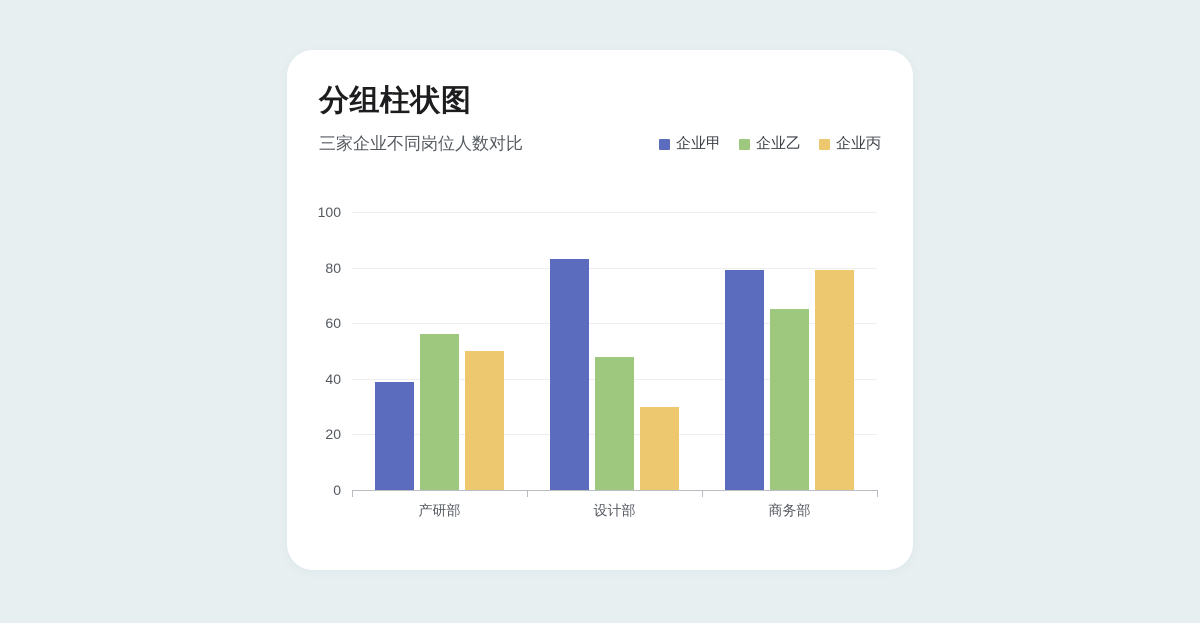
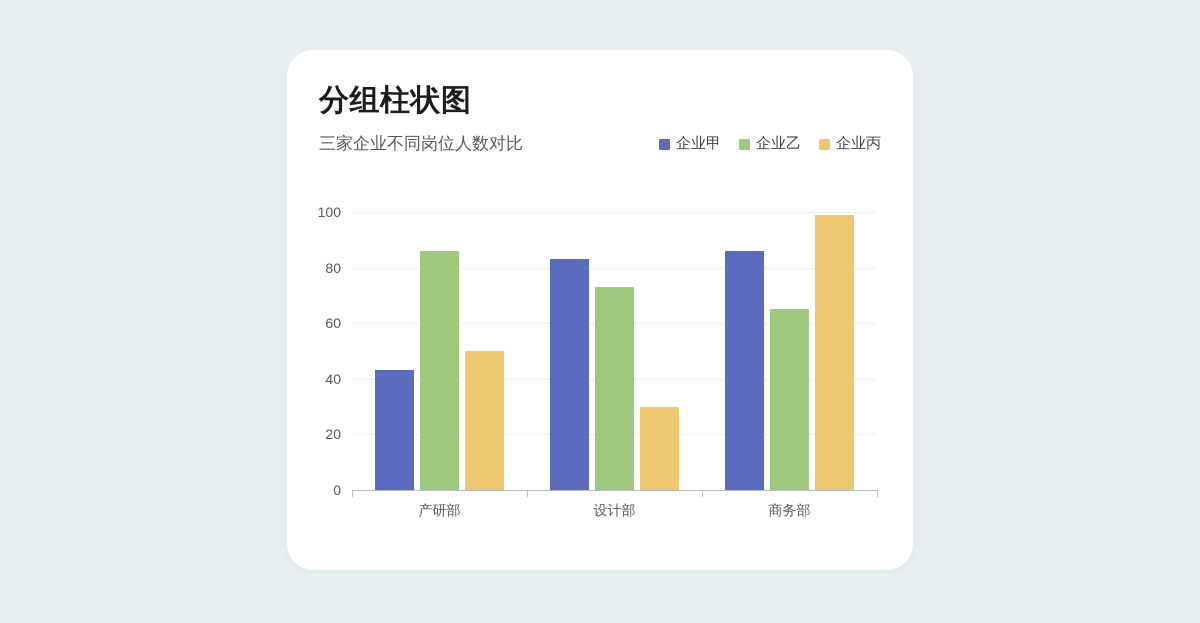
企业甲/产研部: 39 -> 43
企业乙/产研部: 56 -> 86
企业乙/设计部: 48 -> 73
企业甲/商务部: 79 -> 86
企业丙/商务部: 79 -> 99
